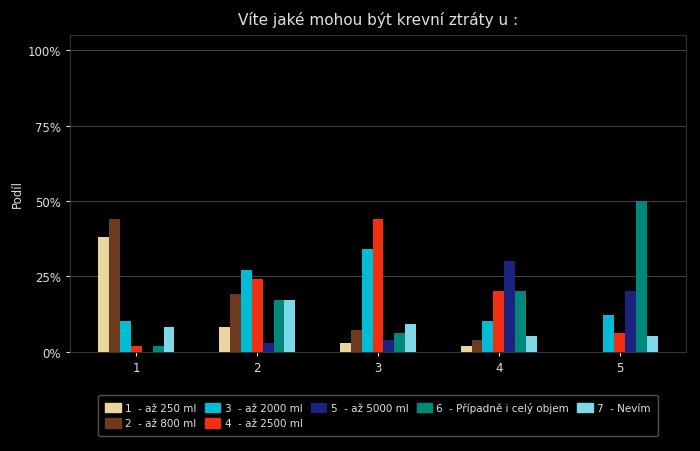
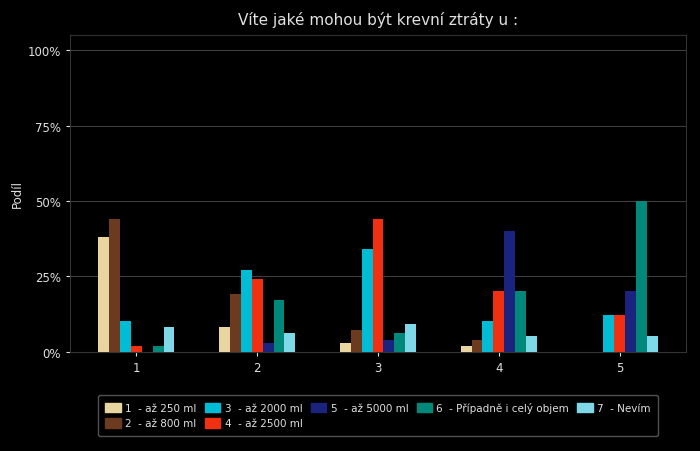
7 - Nevím/2: 17% -> 6%
5 - až 5000 ml/4: 30% -> 40%
4 - až 2500 ml/5: 6% -> 12%
